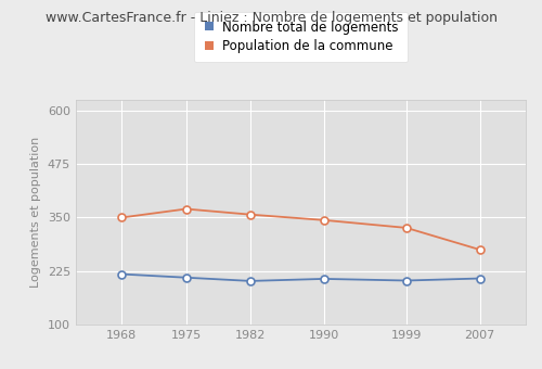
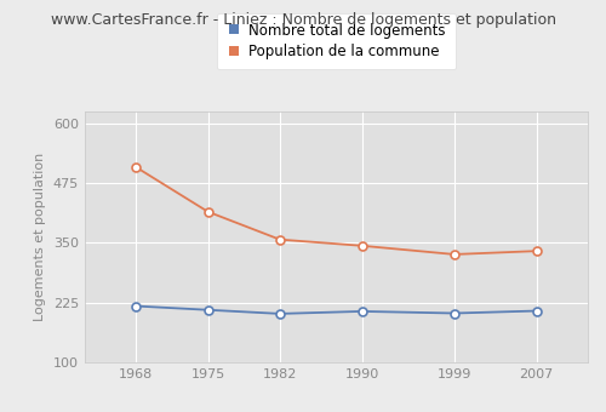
Population de la commune/1968: 350 -> 508
Population de la commune/1975: 370 -> 415
Population de la commune/2007: 275 -> 333
